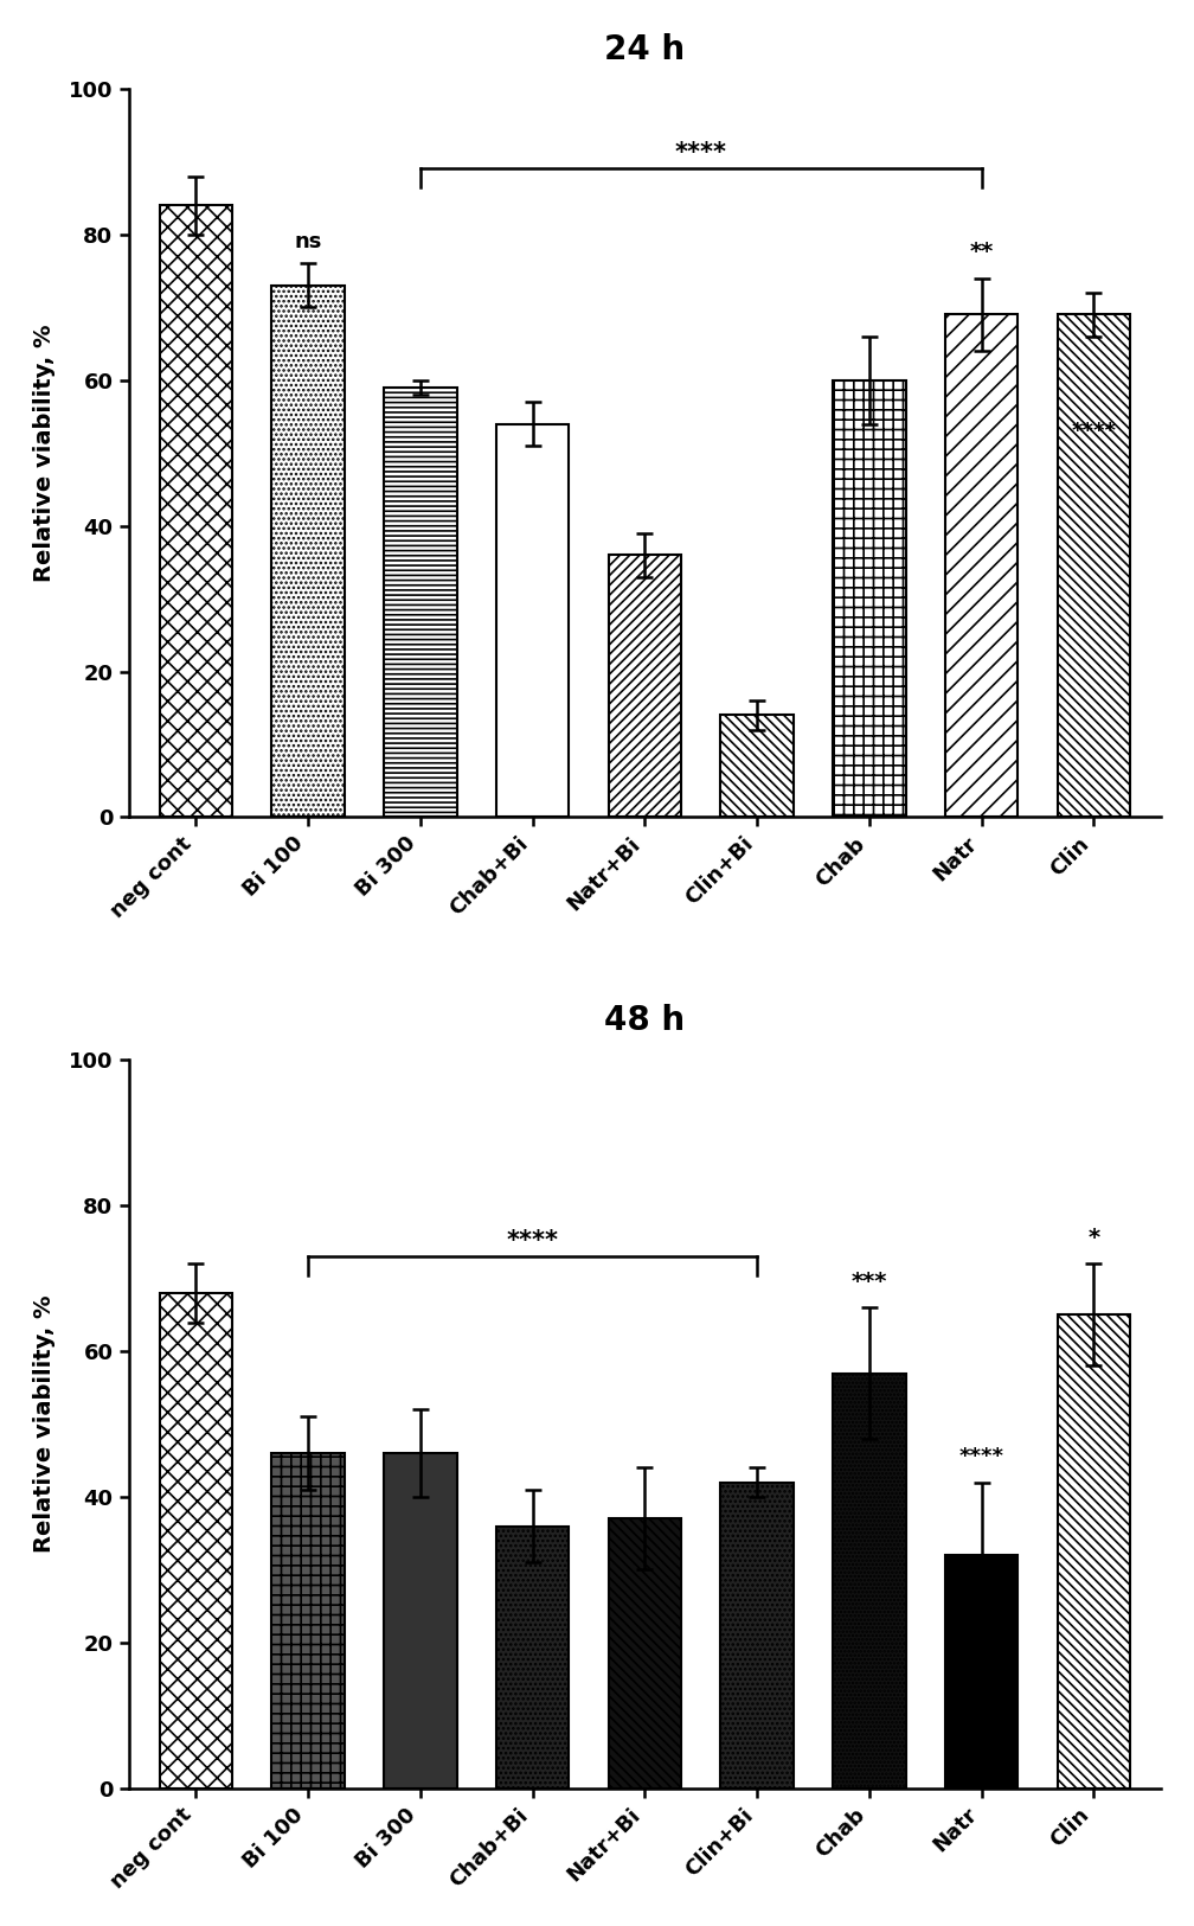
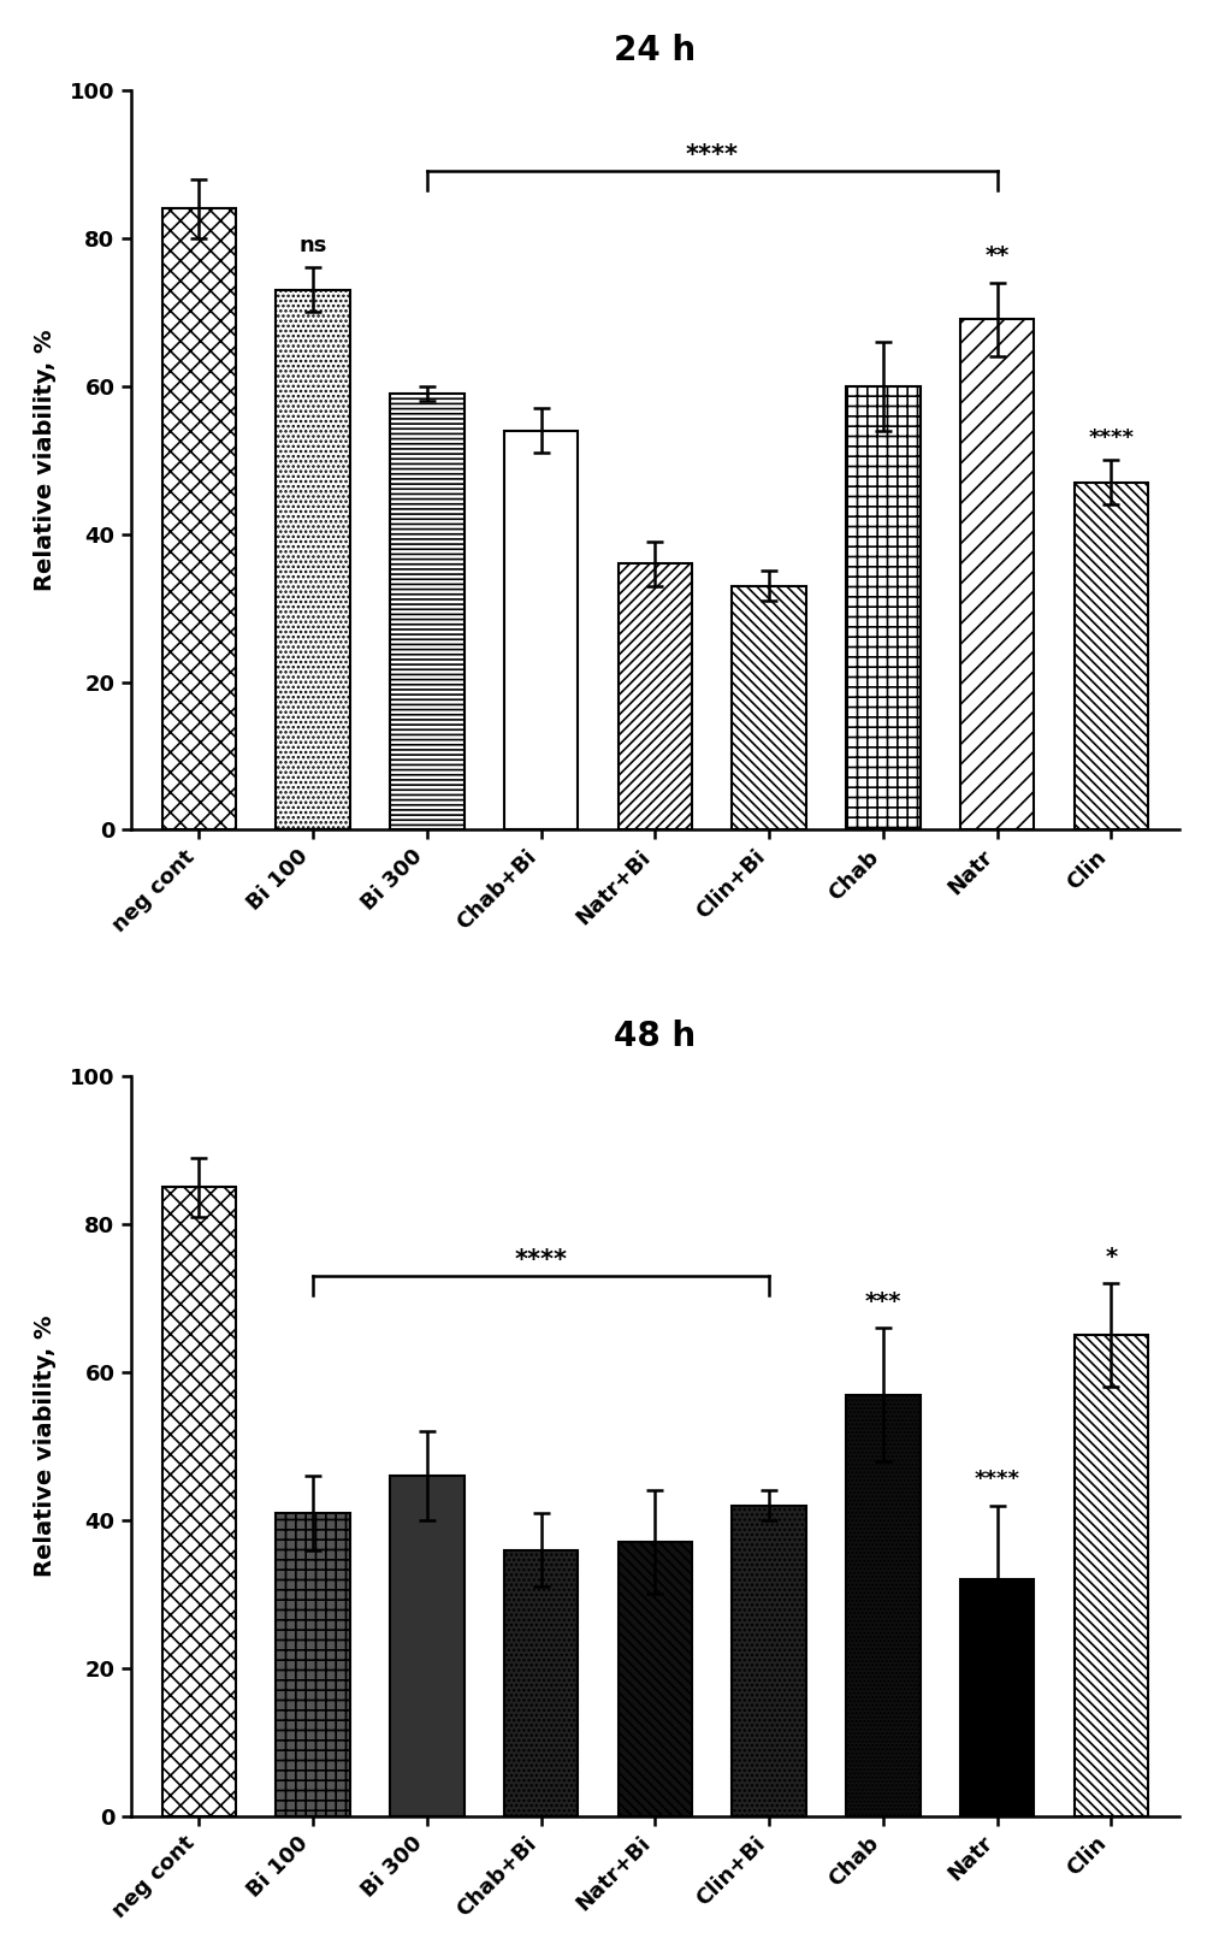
24 h/Clin+Bi: 14 -> 33
24 h/Clin: 69 -> 47
48 h/neg cont: 68 -> 85
48 h/Bi 100: 46 -> 41
